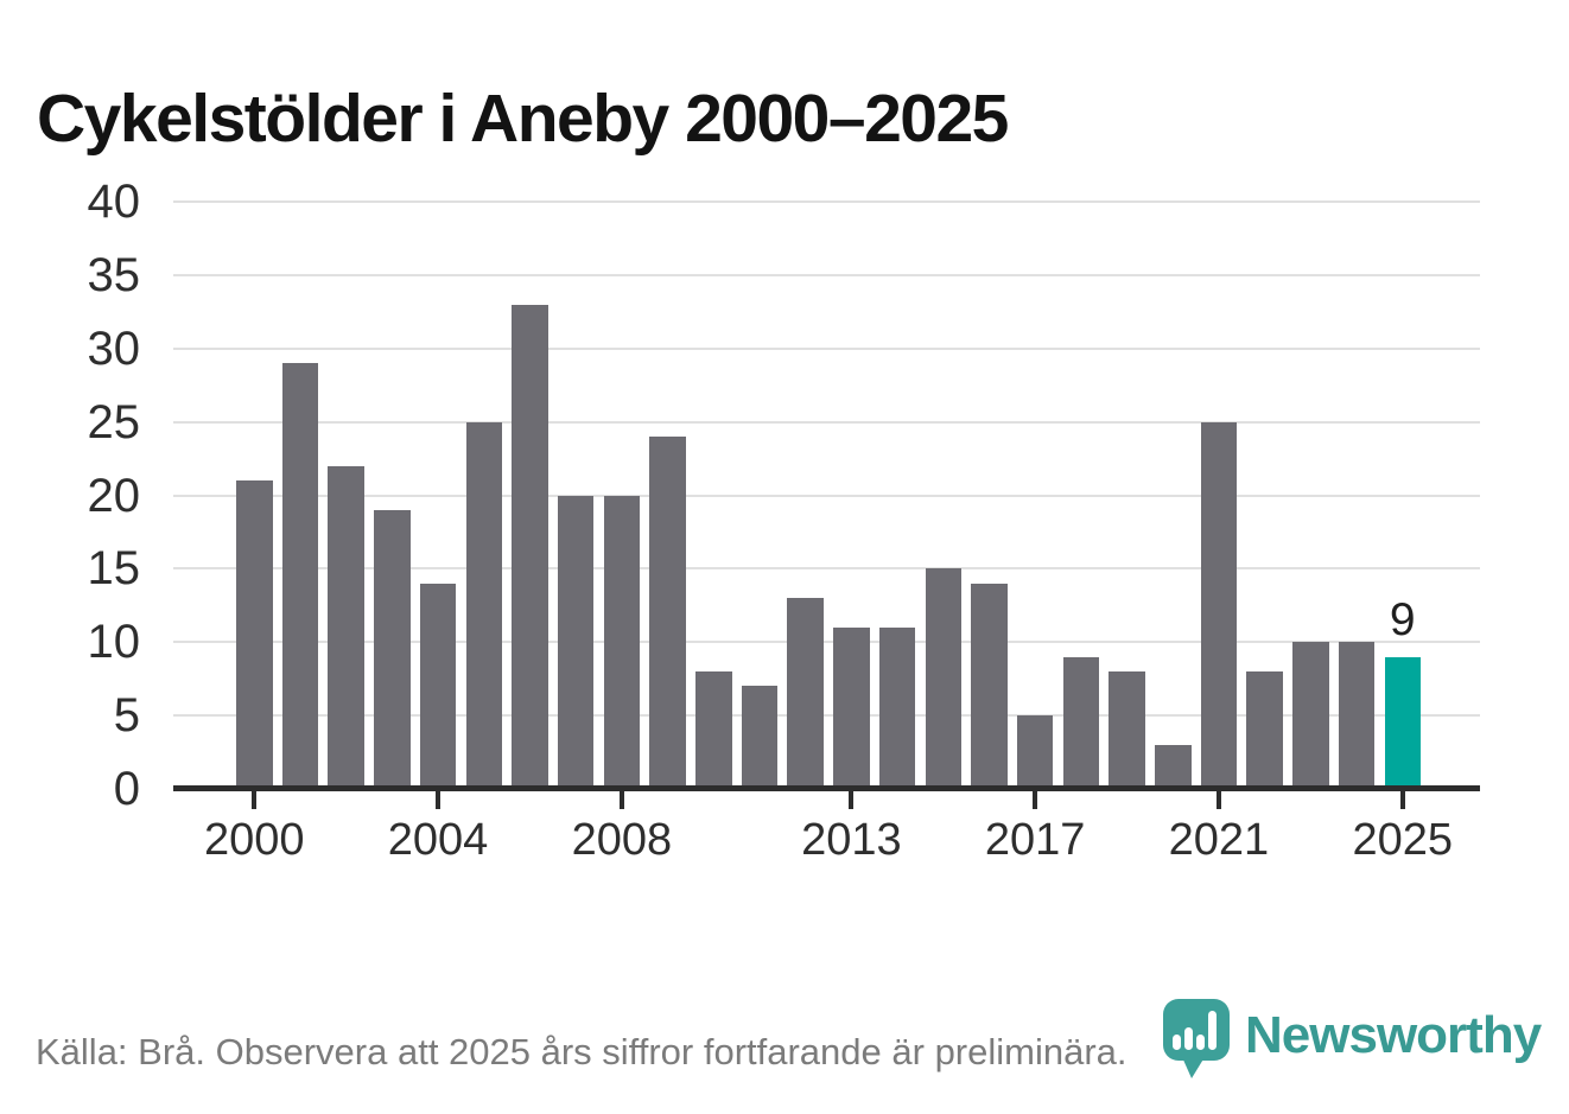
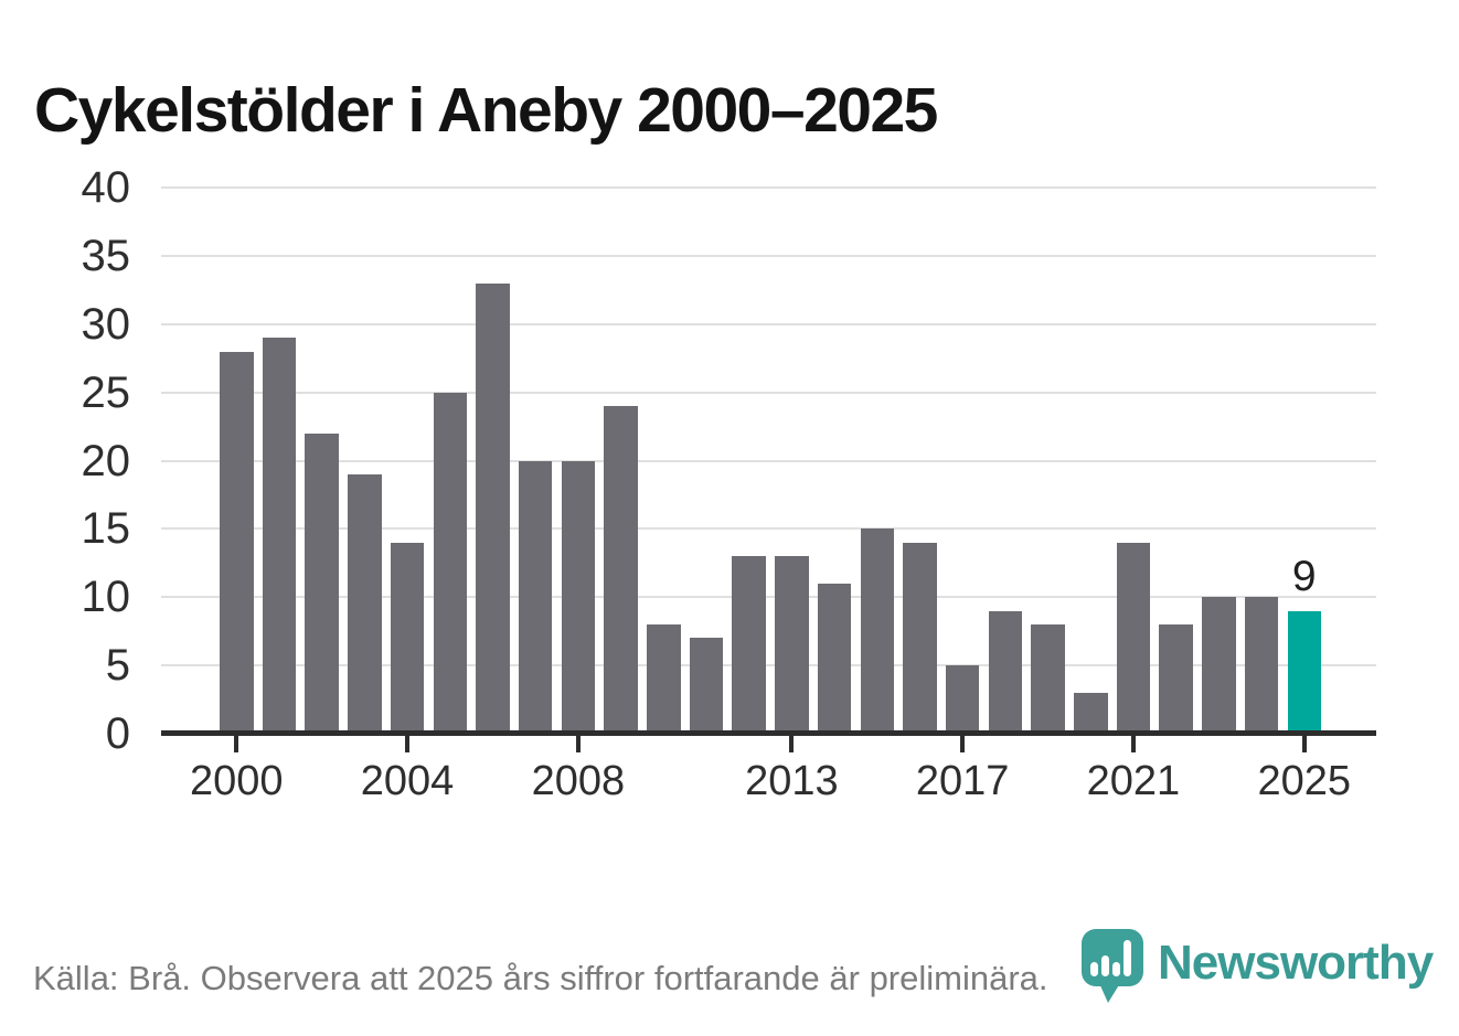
2000: 21 -> 28
2013: 11 -> 13
2021: 25 -> 14
